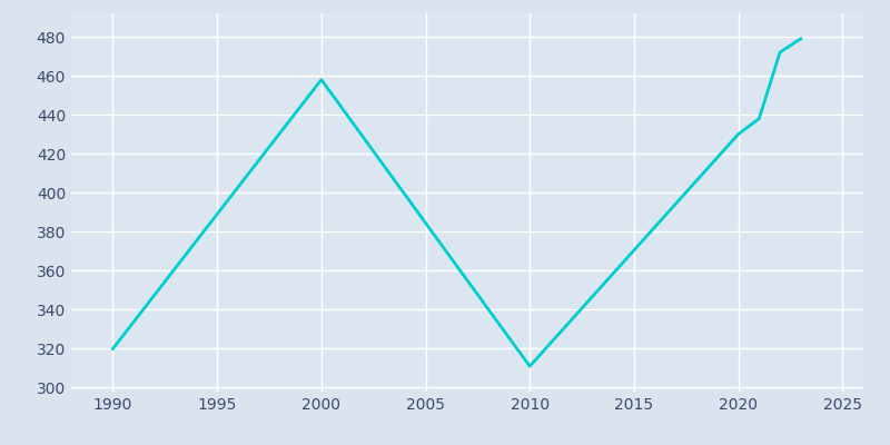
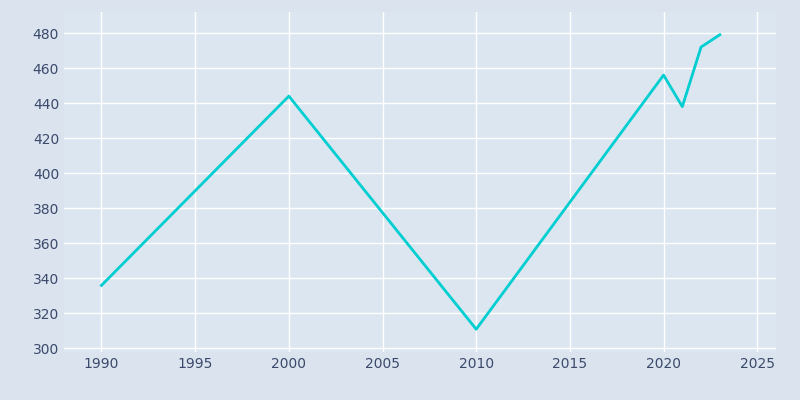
1990: 320 -> 336
2000: 458 -> 444
2020: 430 -> 456
